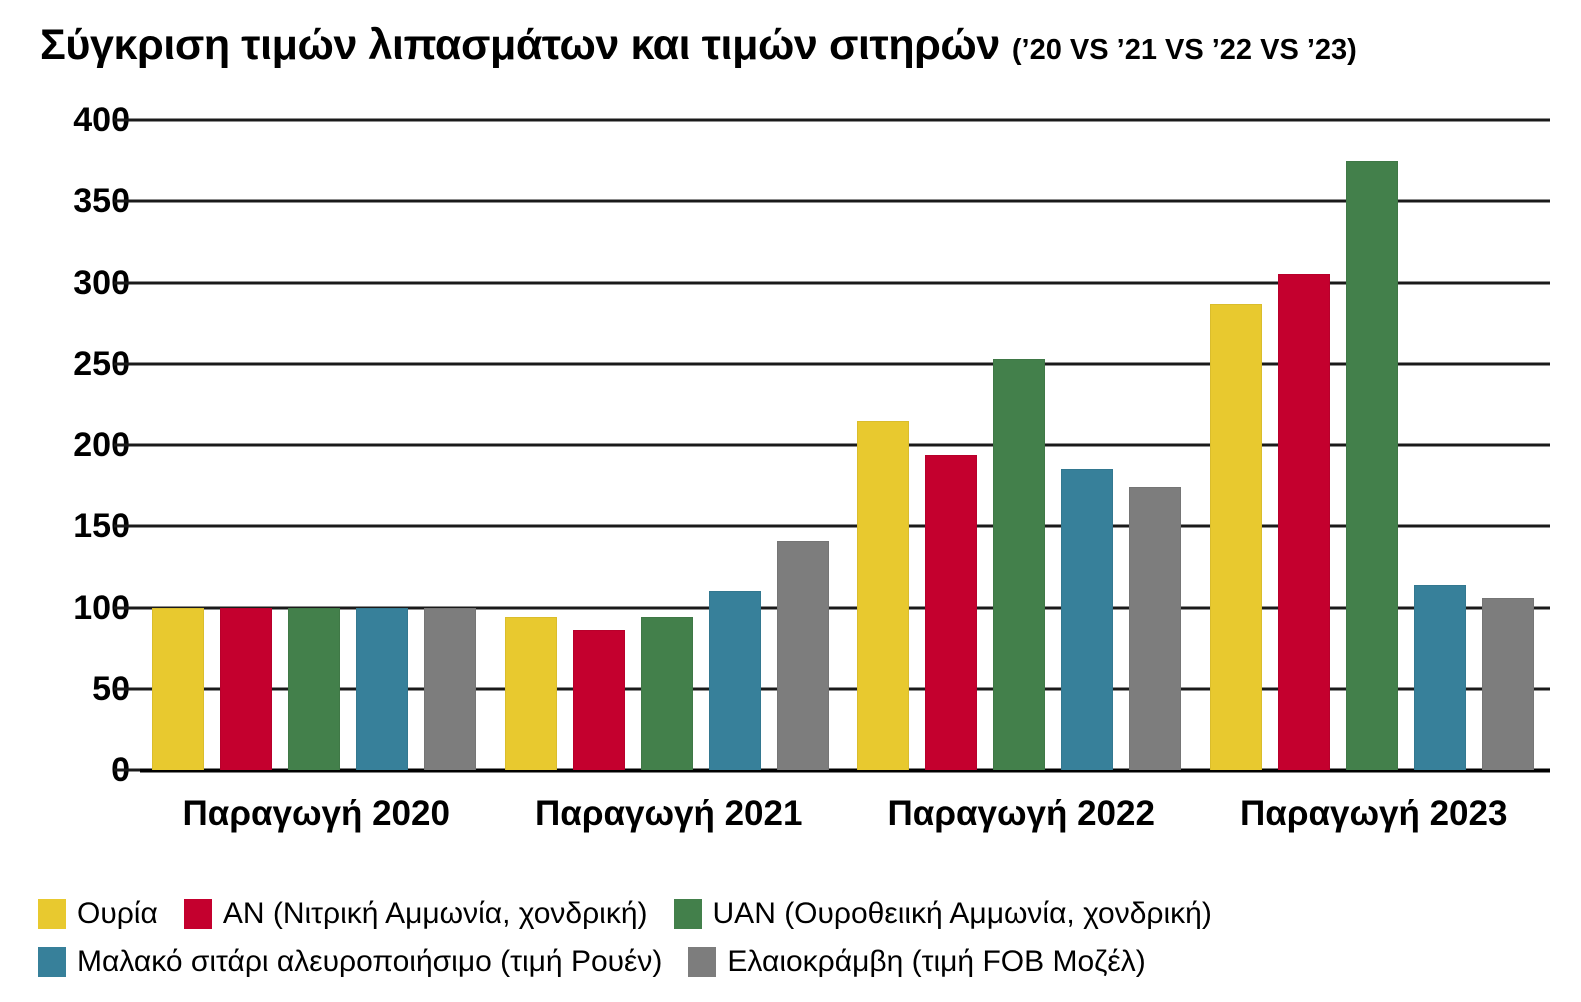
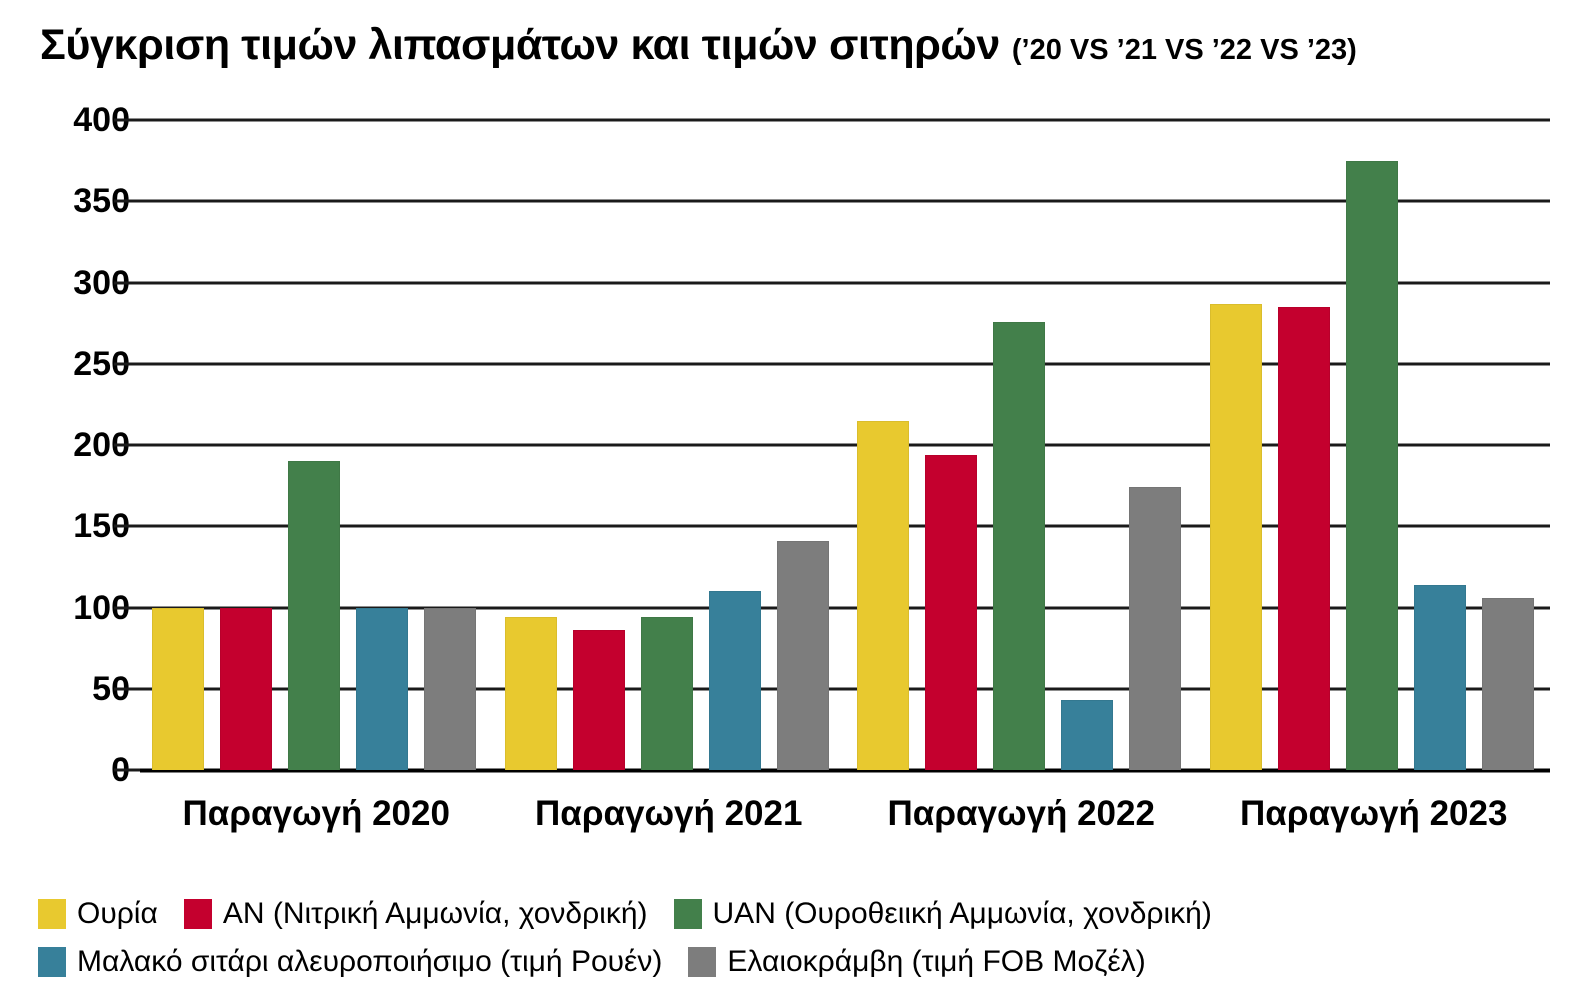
UAN (Ουροθειική Αμμωνία, χονδρική)/Παραγωγή 2020: 100 -> 190
UAN (Ουροθειική Αμμωνία, χονδρική)/Παραγωγή 2022: 253 -> 276
Μαλακό σιτάρι αλευροποιήσιμο (τιμή Ρουέν)/Παραγωγή 2022: 185 -> 43
AN (Νιτρική Αμμωνία, χονδρική)/Παραγωγή 2023: 305 -> 285
